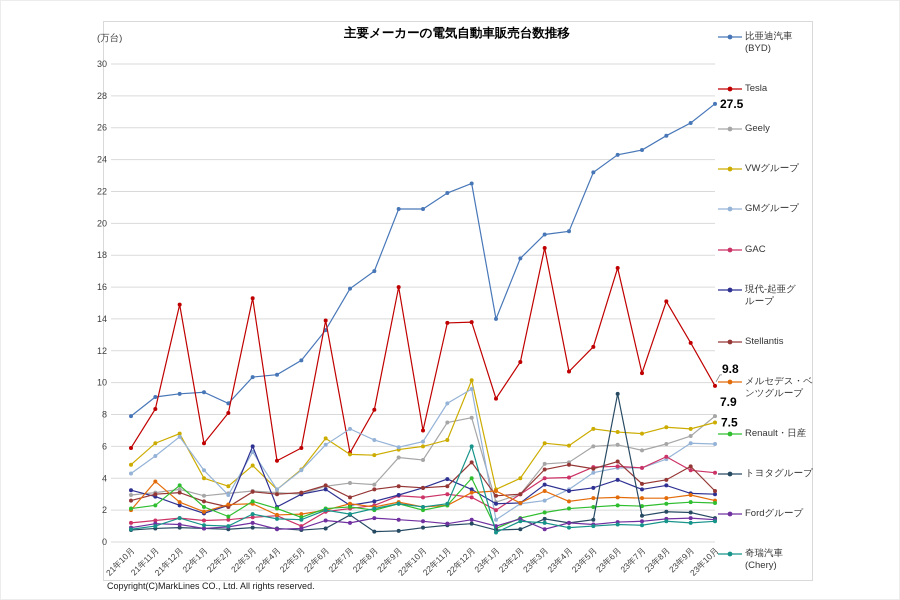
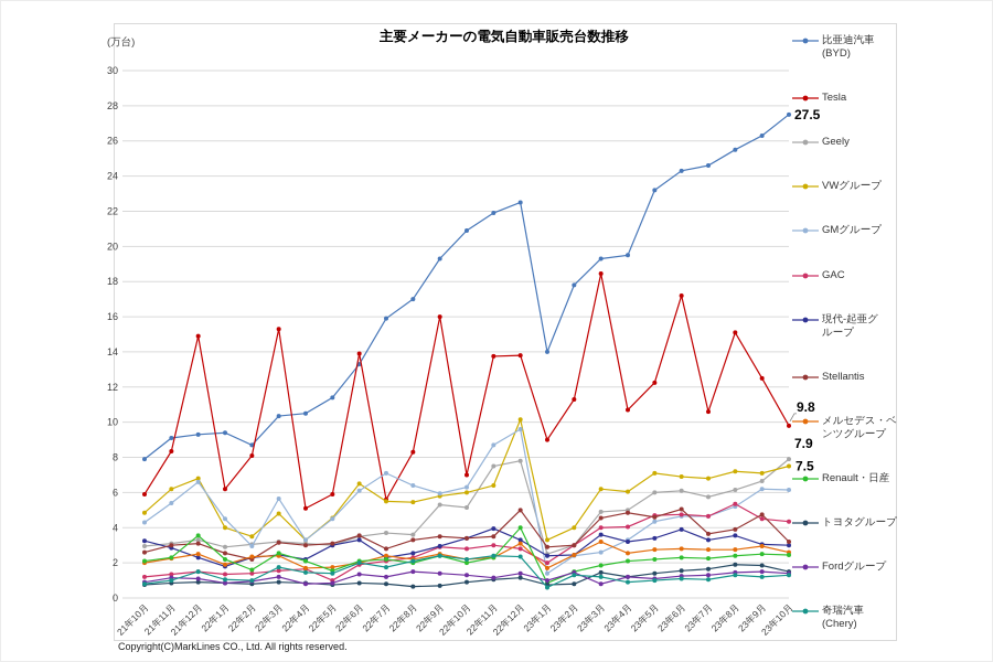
メルセデス・ベンツグループ/21年11月: 3.8 -> 2.2
現代-起亜グループ/22年3月: 6.0 -> 2.5
トヨタグループ/22年7月: 1.7 -> 0.8
比亜迪汽車(BYD)/22年9月: 20.9 -> 19.3
奇瑞汽車(Chery)/22年12月: 6.0 -> 2.4
メルセデス・ベンツグループ/23年1月: 3.2 -> 1.7
トヨタグループ/23年6月: 9.3 -> 1.6
